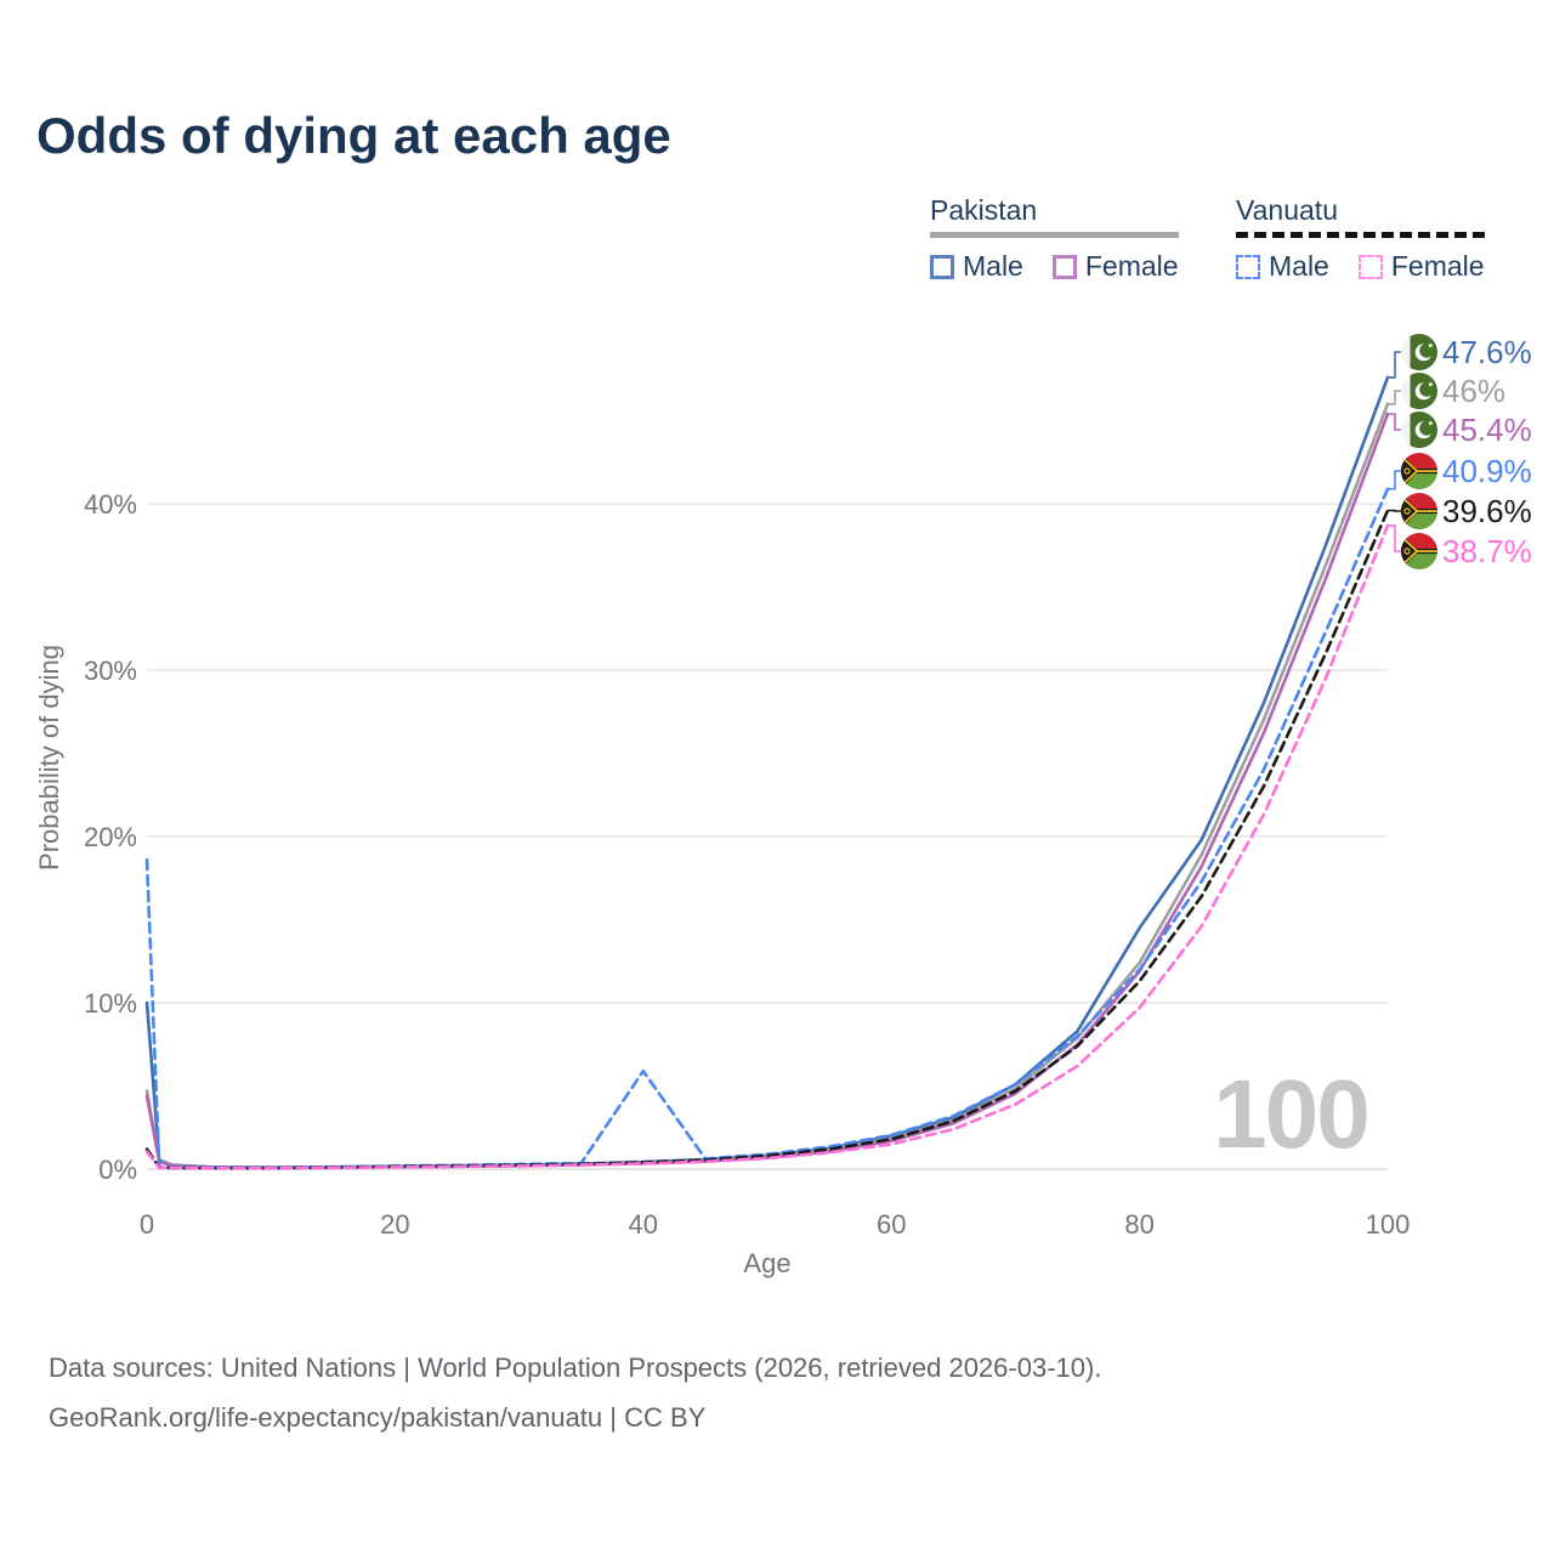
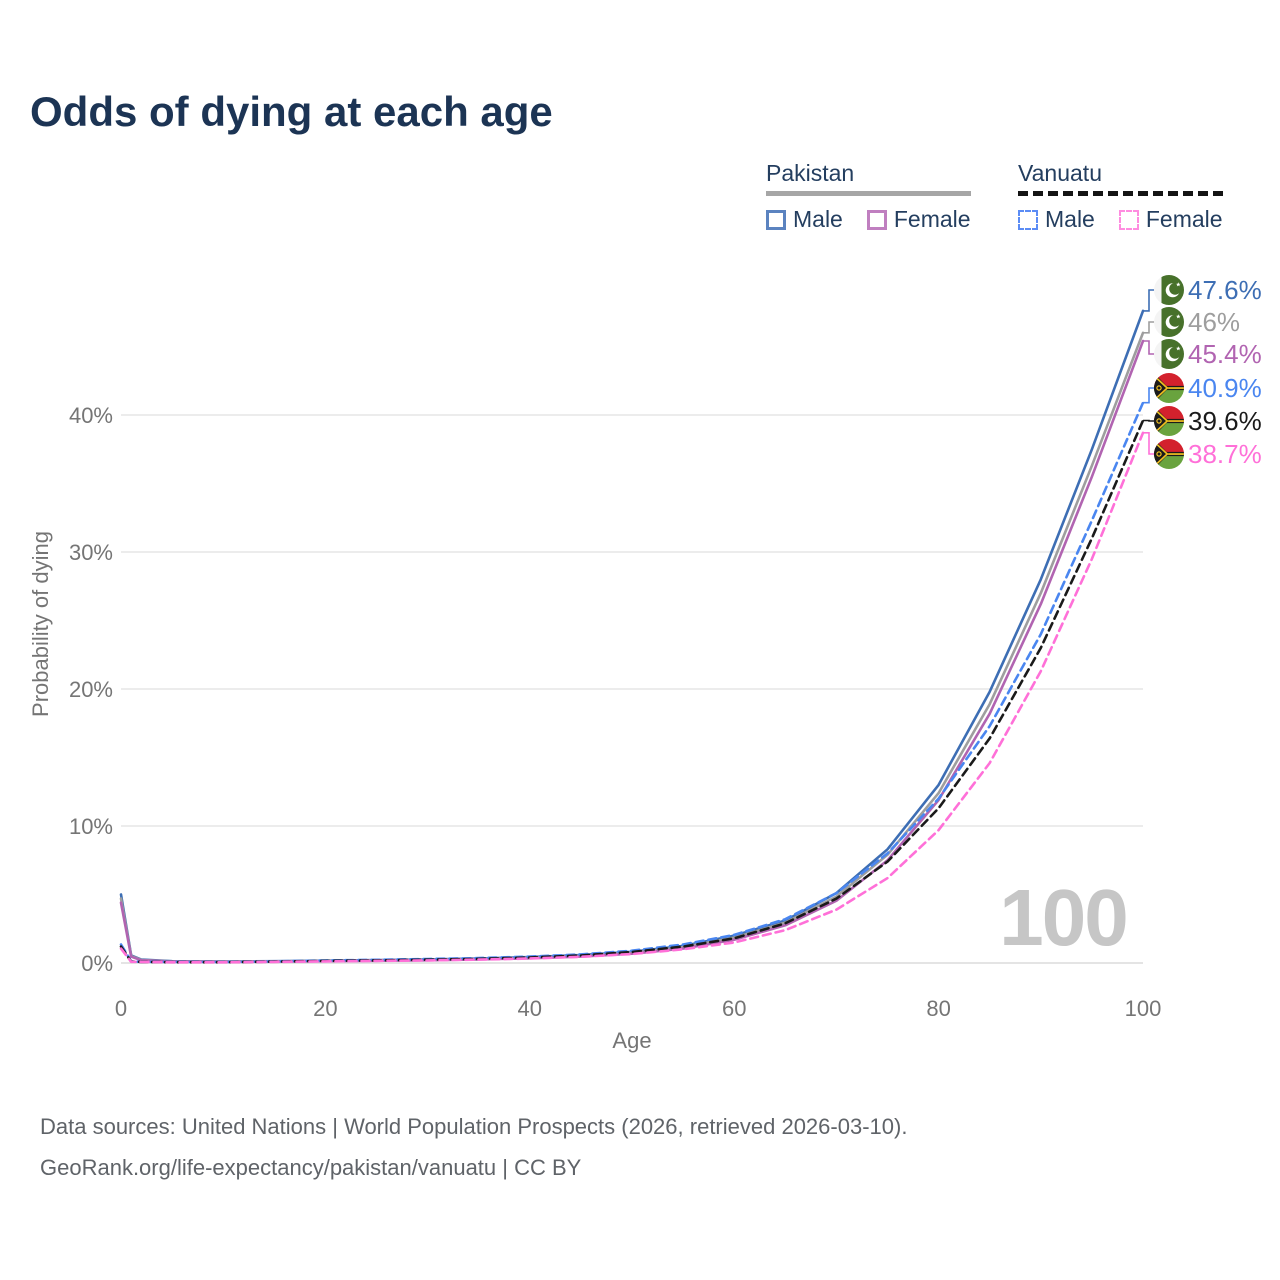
Pakistan Male/0: 10.0% -> 5.0%
Vanuatu Male/0: 18.6% -> 1.4%
Vanuatu Male/40: 5.9% -> 0.5%
Pakistan Male/80: 14.5% -> 13.0%
